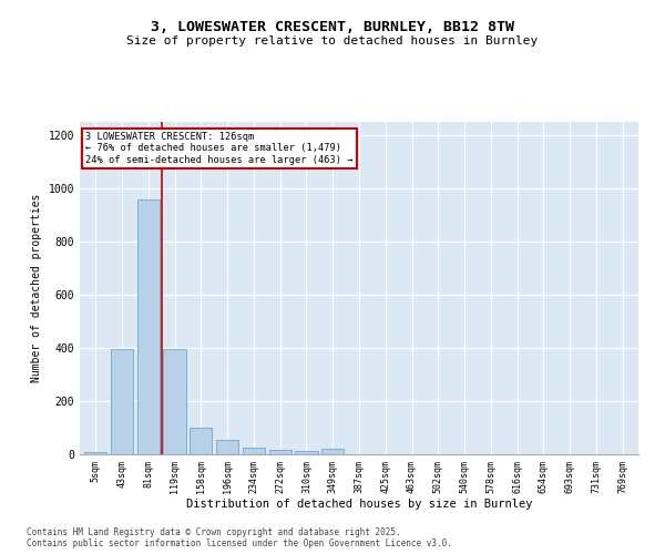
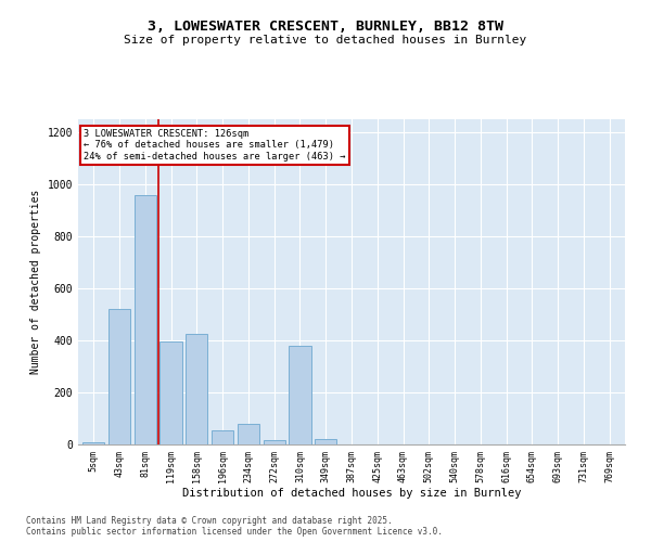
43sqm: 395 -> 520
158sqm: 100 -> 425
234sqm: 25 -> 80
310sqm: 12 -> 380
